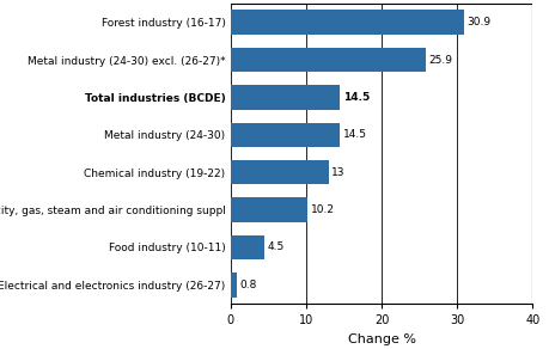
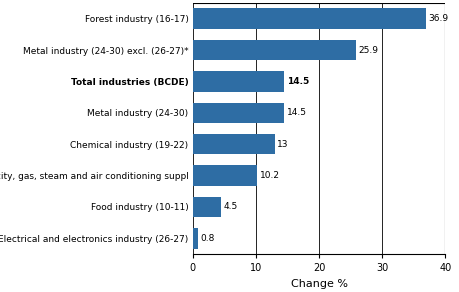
Forest industry (16-17): 30.9 -> 36.9
